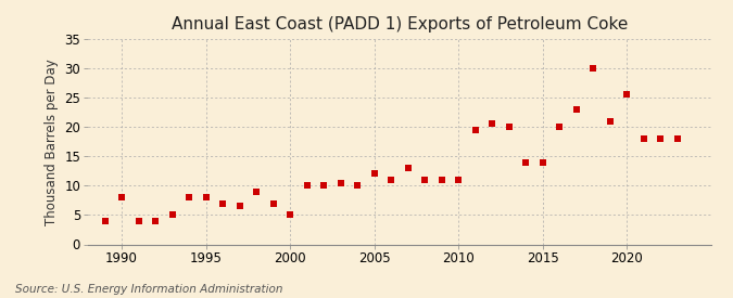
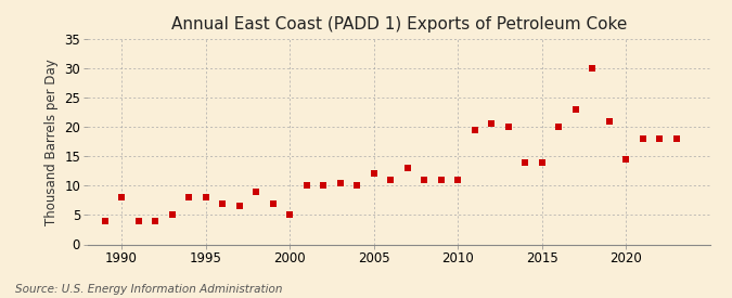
2020: 25.5 -> 14.4
